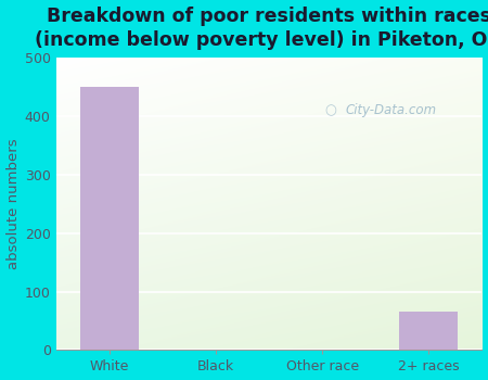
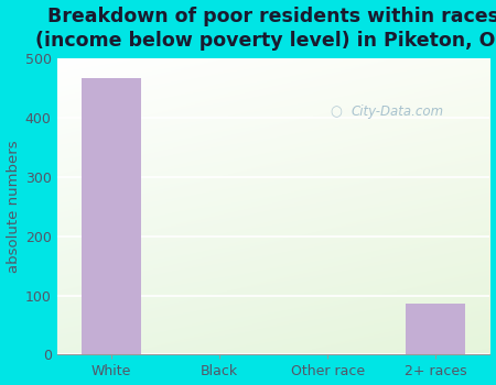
White: 450 -> 466
2+ races: 65 -> 86
